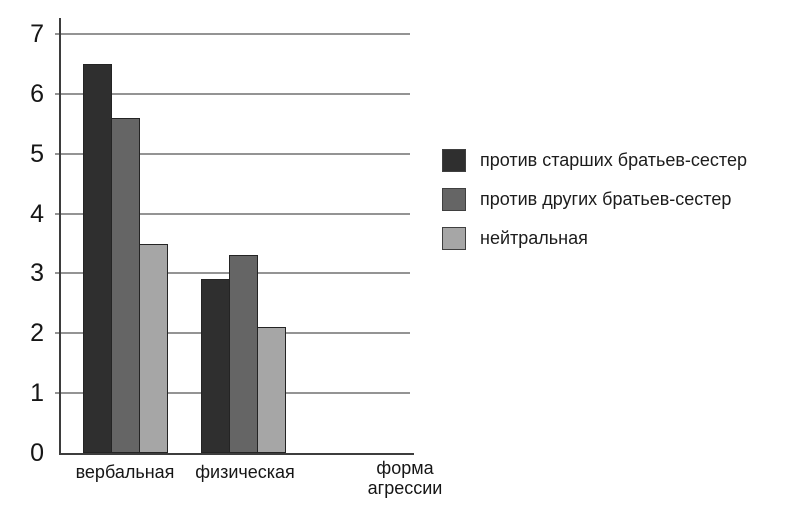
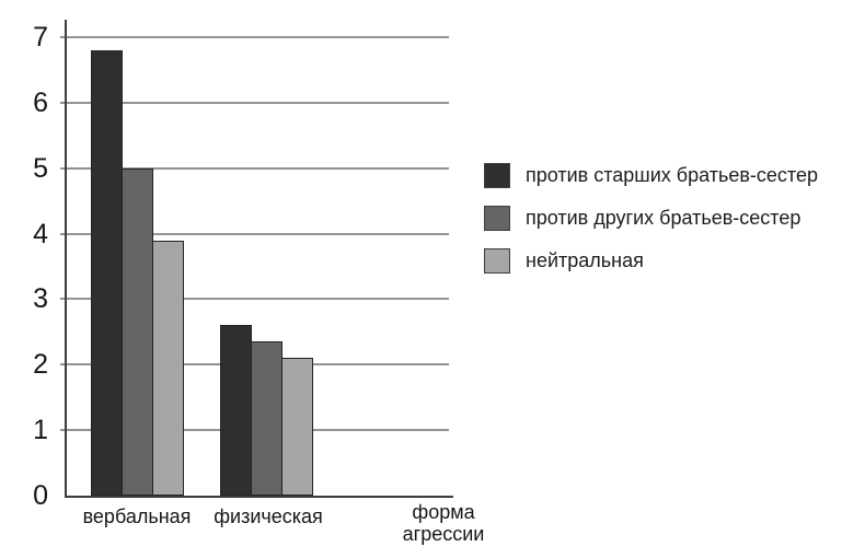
против старших братьев-сестер/вербальная: 6.5 -> 6.8
против других братьев-сестер/вербальная: 5.6 -> 5.0
нейтральная/вербальная: 3.5 -> 3.9
против старших братьев-сестер/физическая: 2.9 -> 2.6
против других братьев-сестер/физическая: 3.3 -> 2.4
